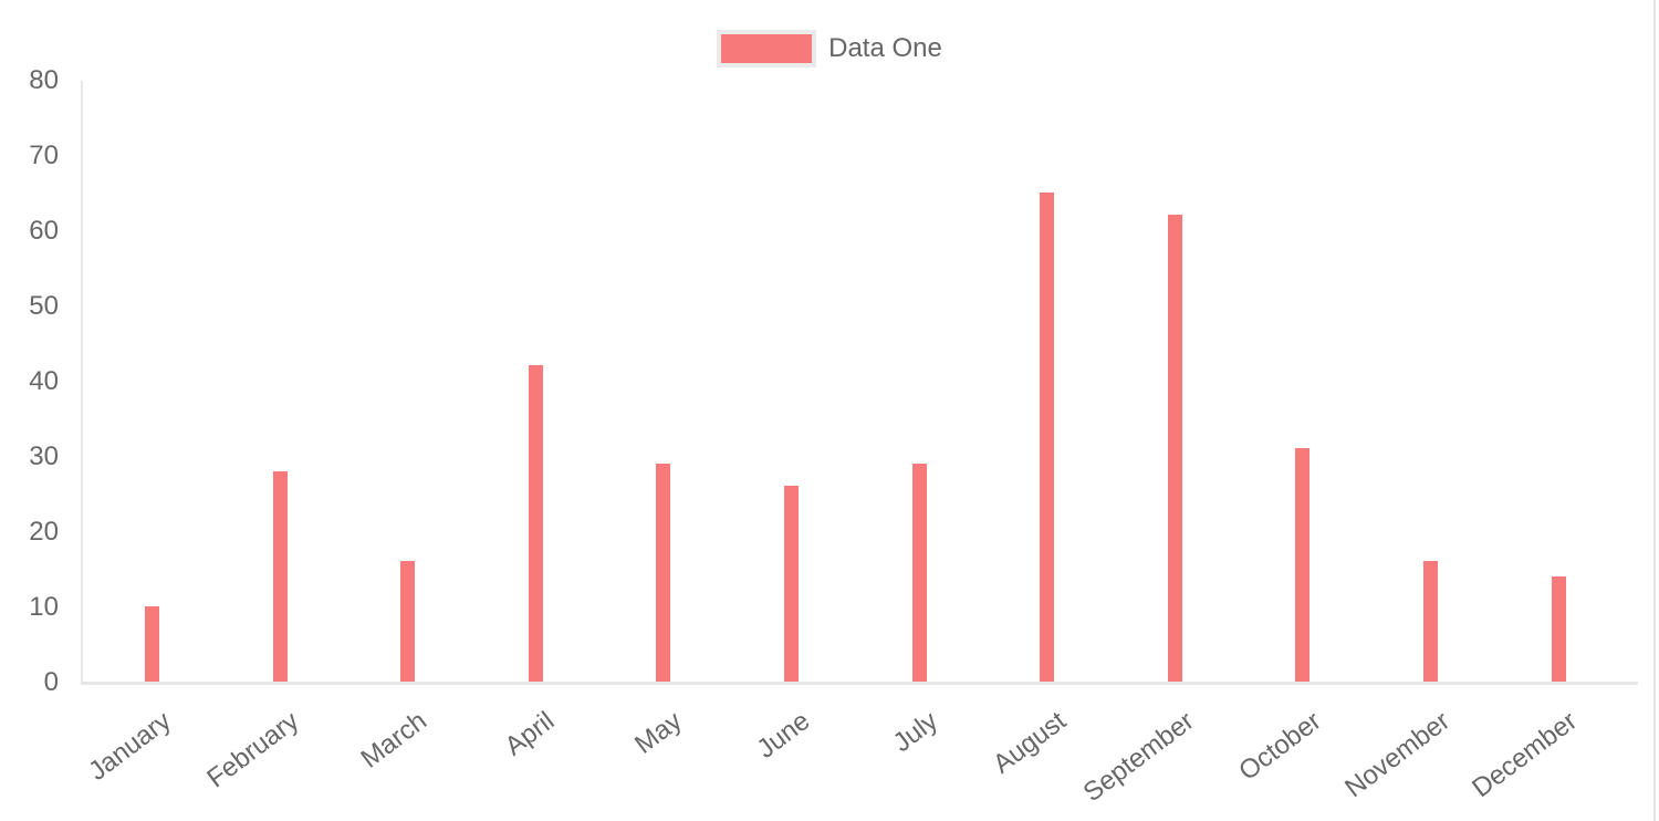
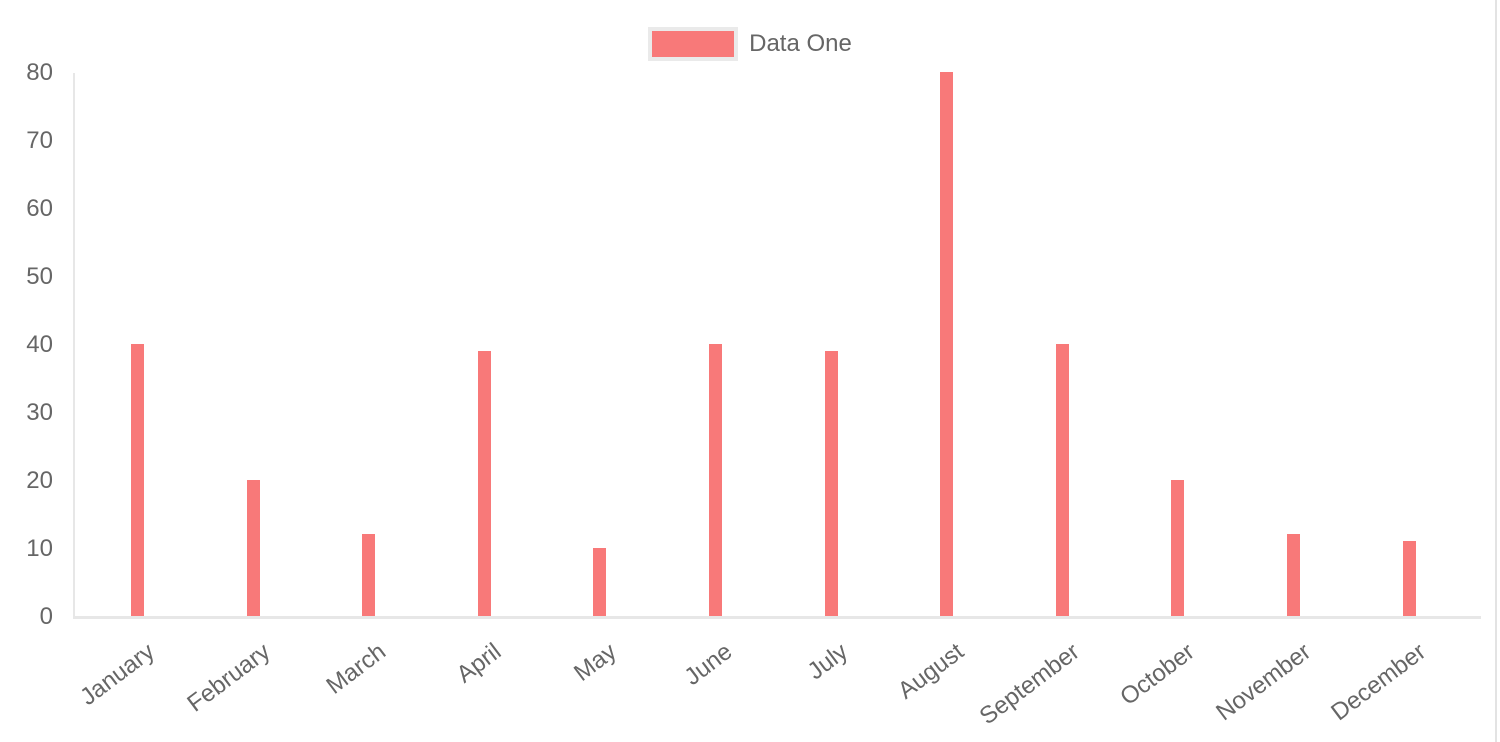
January: 10 -> 40
February: 28 -> 20
March: 16 -> 12
April: 42 -> 39
May: 29 -> 10
June: 26 -> 40
July: 29 -> 39
August: 65 -> 80
September: 62 -> 40
October: 31 -> 20
November: 16 -> 12
December: 14 -> 11
